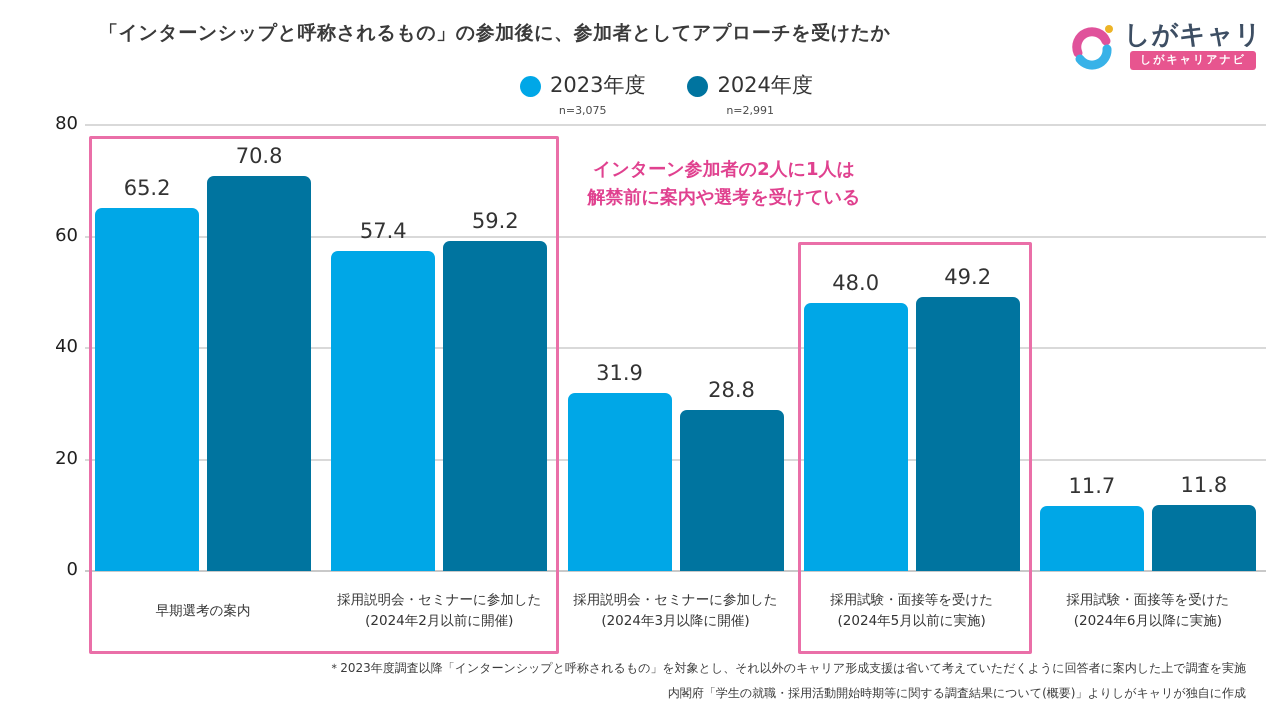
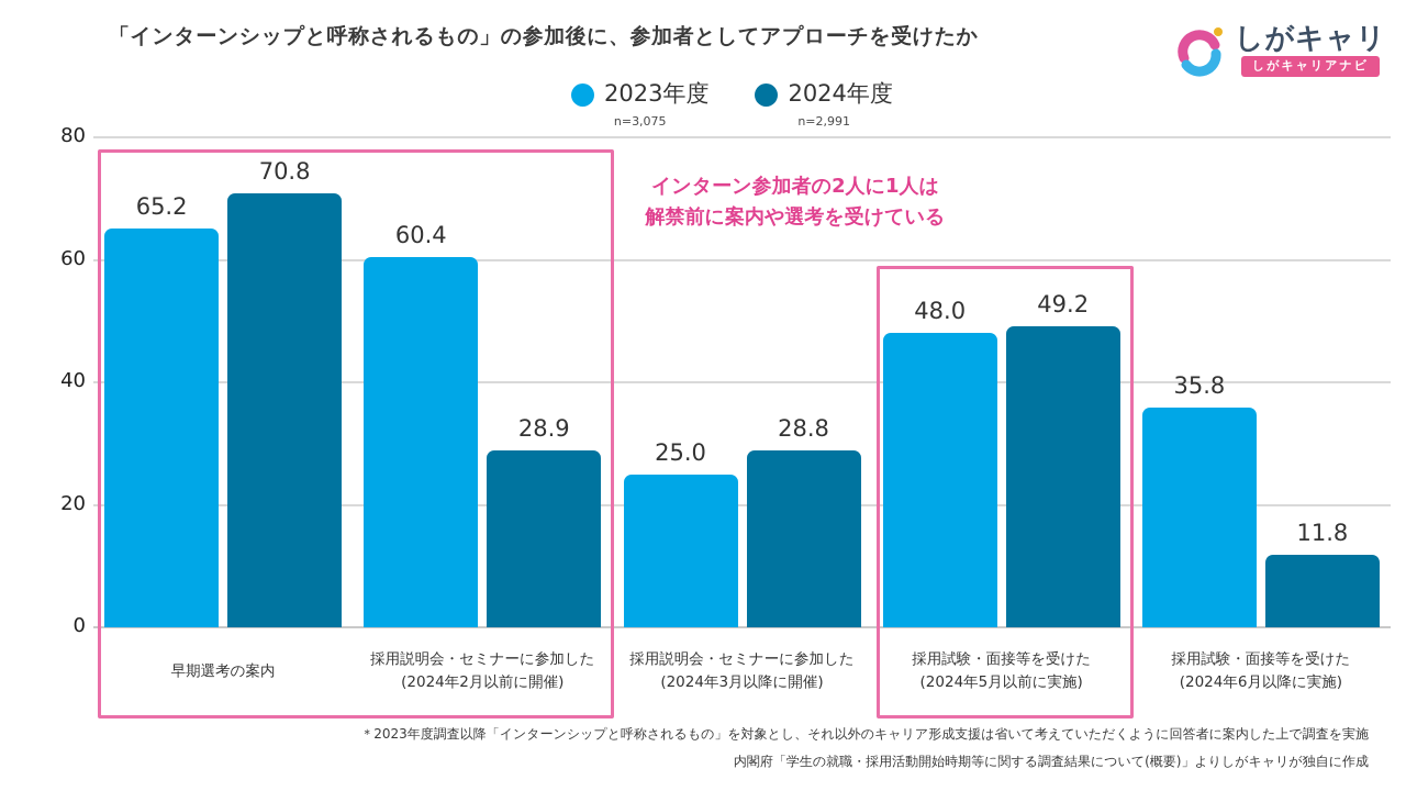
2023年度/採用説明会・セミナーに参加した (2024年2月以前に開催): 57.4 -> 60.4
2024年度/採用説明会・セミナーに参加した (2024年2月以前に開催): 59.2 -> 28.9
2023年度/採用説明会・セミナーに参加した (2024年3月以降に開催): 31.9 -> 25.0
2023年度/採用試験・面接等を受けた (2024年6月以降に実施): 11.7 -> 35.8
